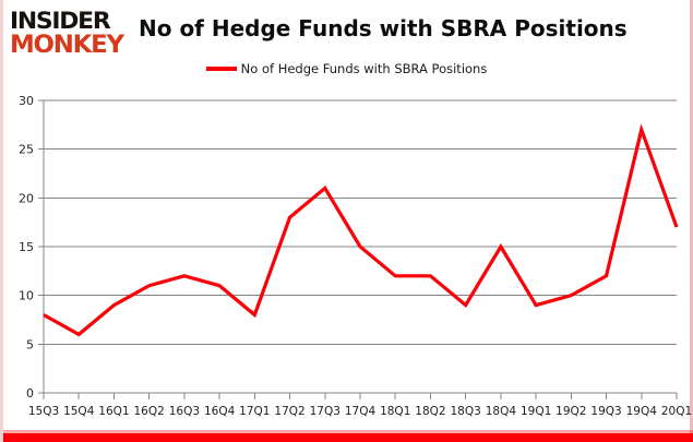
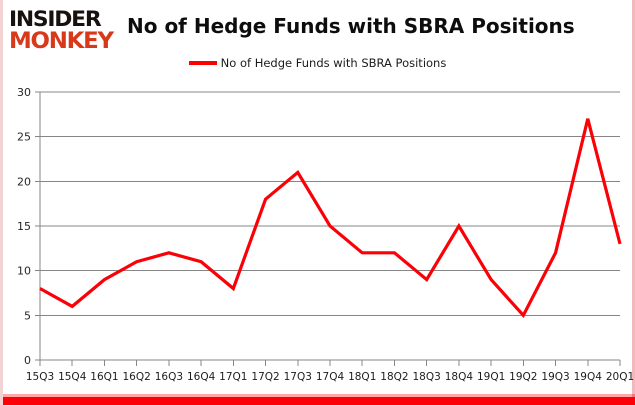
19Q2: 10 -> 5
20Q1: 17 -> 13
